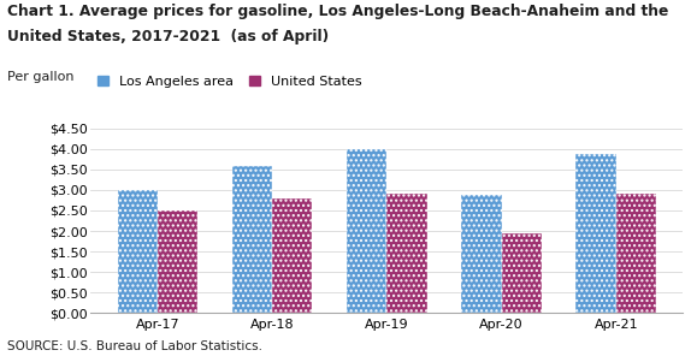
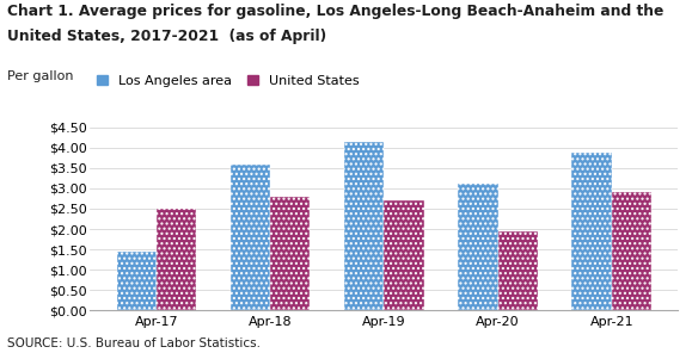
Los Angeles area/Apr-17: $3.00 -> $1.45
Los Angeles area/Apr-19: $3.98 -> $4.15
United States/Apr-19: $2.90 -> $2.70
Los Angeles area/Apr-20: $2.87 -> $3.10
